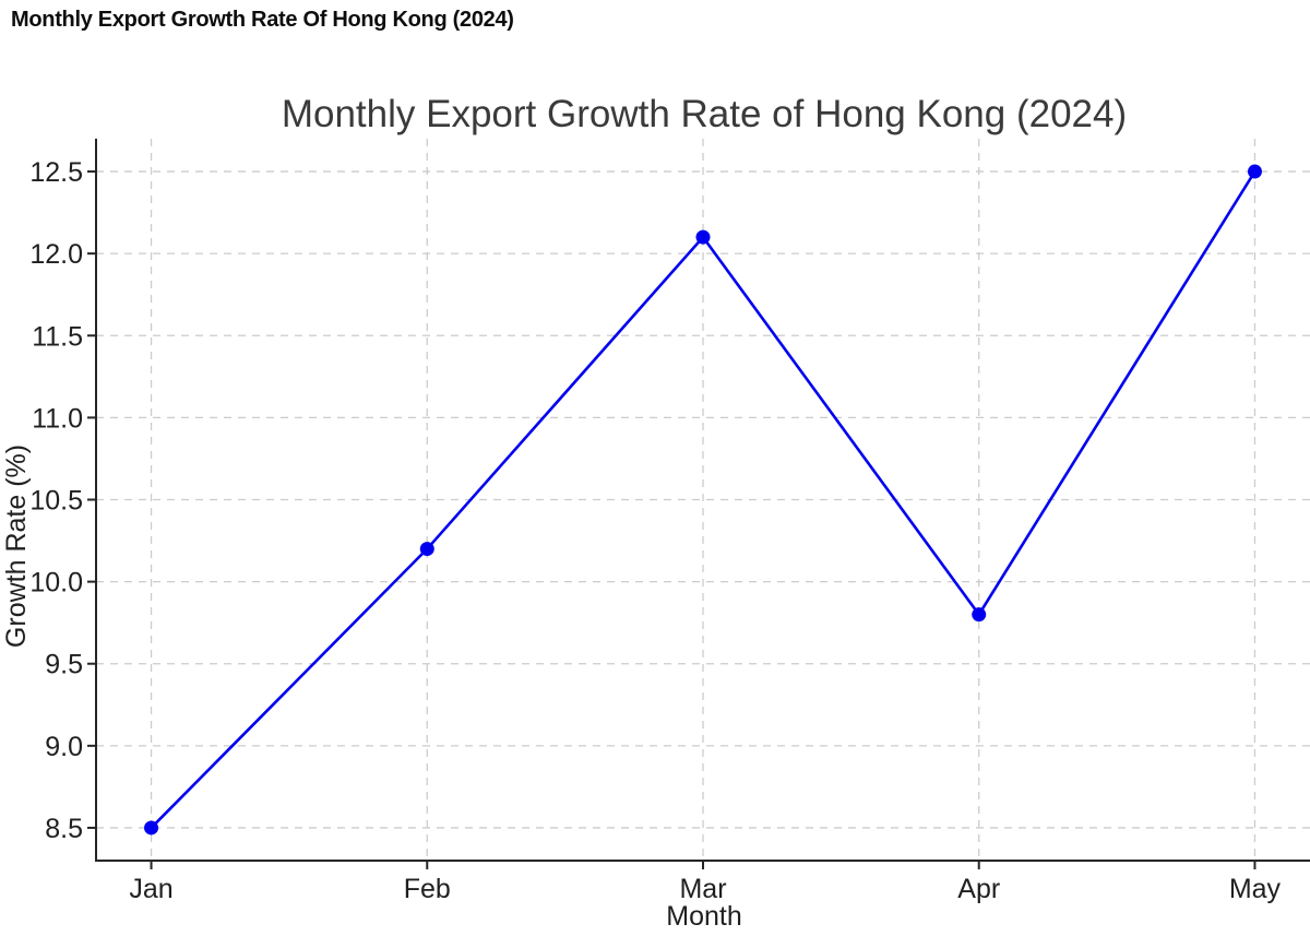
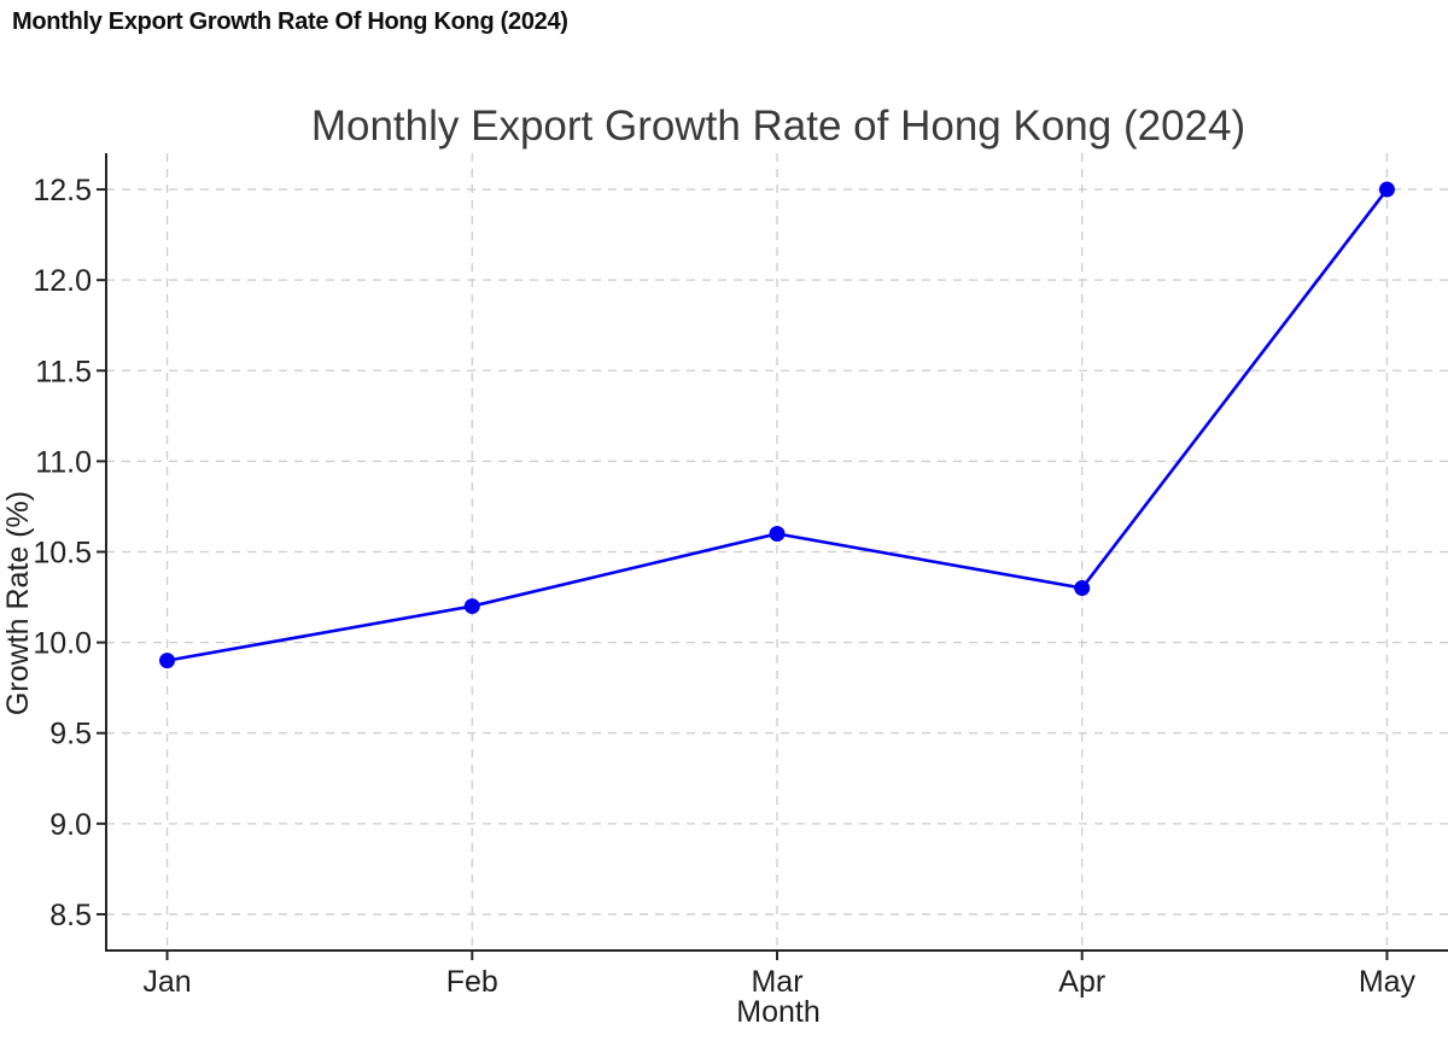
Jan: 8.5 -> 9.9
Mar: 12.1 -> 10.6
Apr: 9.8 -> 10.3
